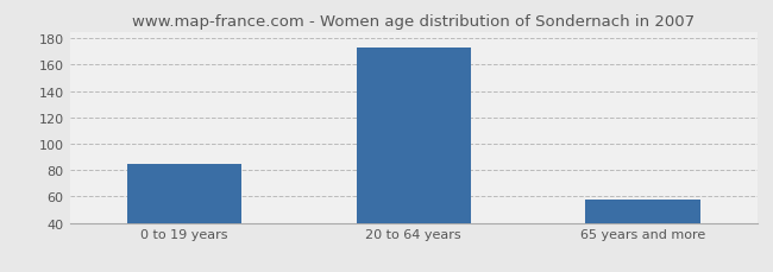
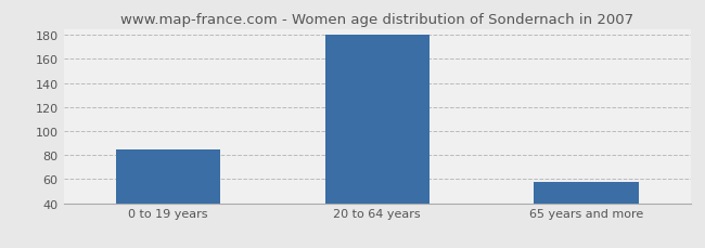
20 to 64 years: 173 -> 180
